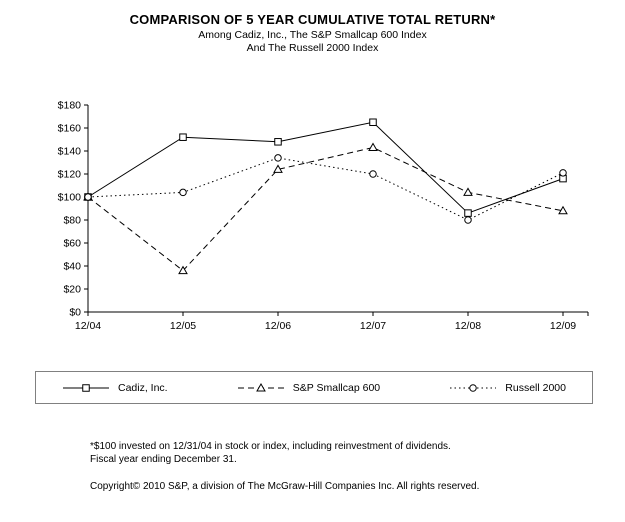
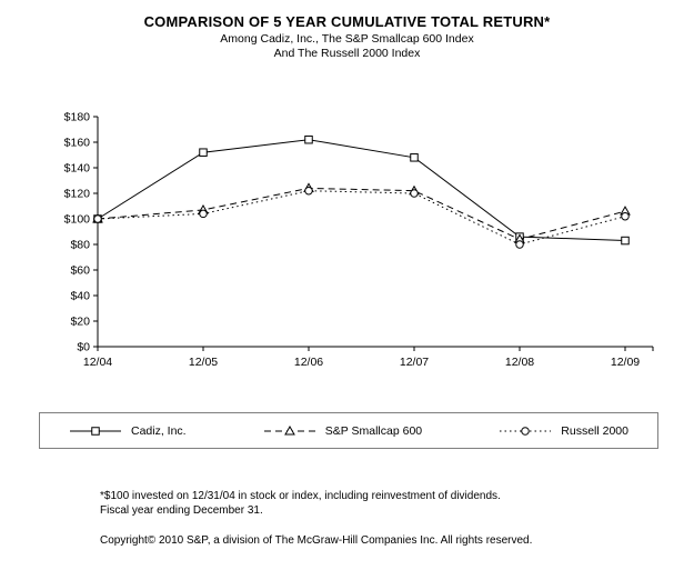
S&P Smallcap 600/12/05: $36 -> $107
Cadiz, Inc./12/06: $148 -> $162
Russell 2000/12/06: $134 -> $122
Cadiz, Inc./12/07: $165 -> $148
S&P Smallcap 600/12/07: $143 -> $122
S&P Smallcap 600/12/08: $104 -> $84
Cadiz, Inc./12/09: $116 -> $83
S&P Smallcap 600/12/09: $88 -> $106
Russell 2000/12/09: $121 -> $102
